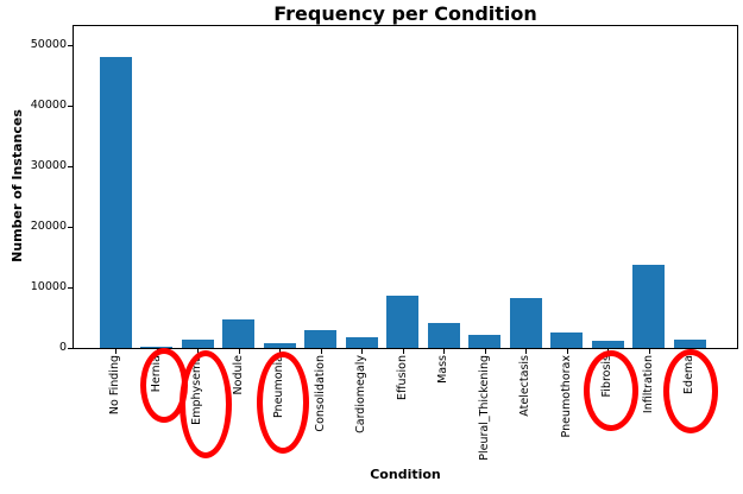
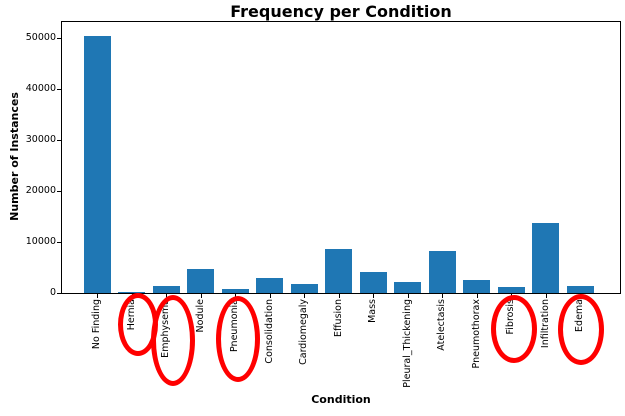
No Finding: 48000 -> 50000
